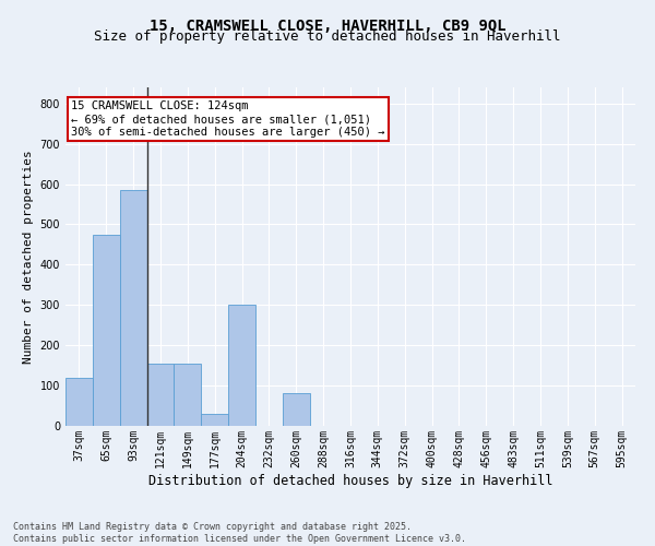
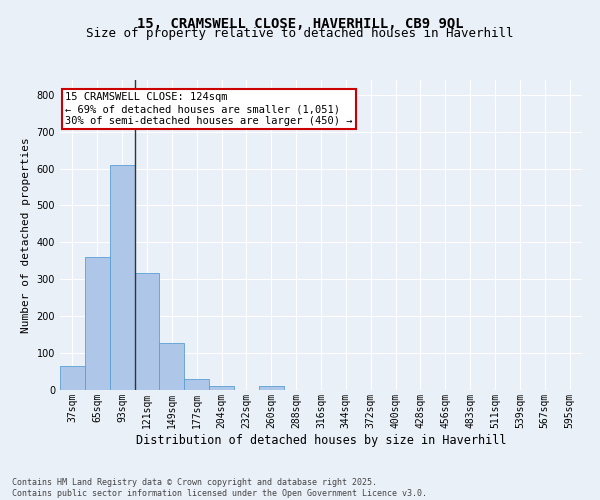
37sqm: 120 -> 65
65sqm: 475 -> 360
93sqm: 585 -> 610
121sqm: 155 -> 318
149sqm: 155 -> 128
204sqm: 300 -> 10
260sqm: 80 -> 10
